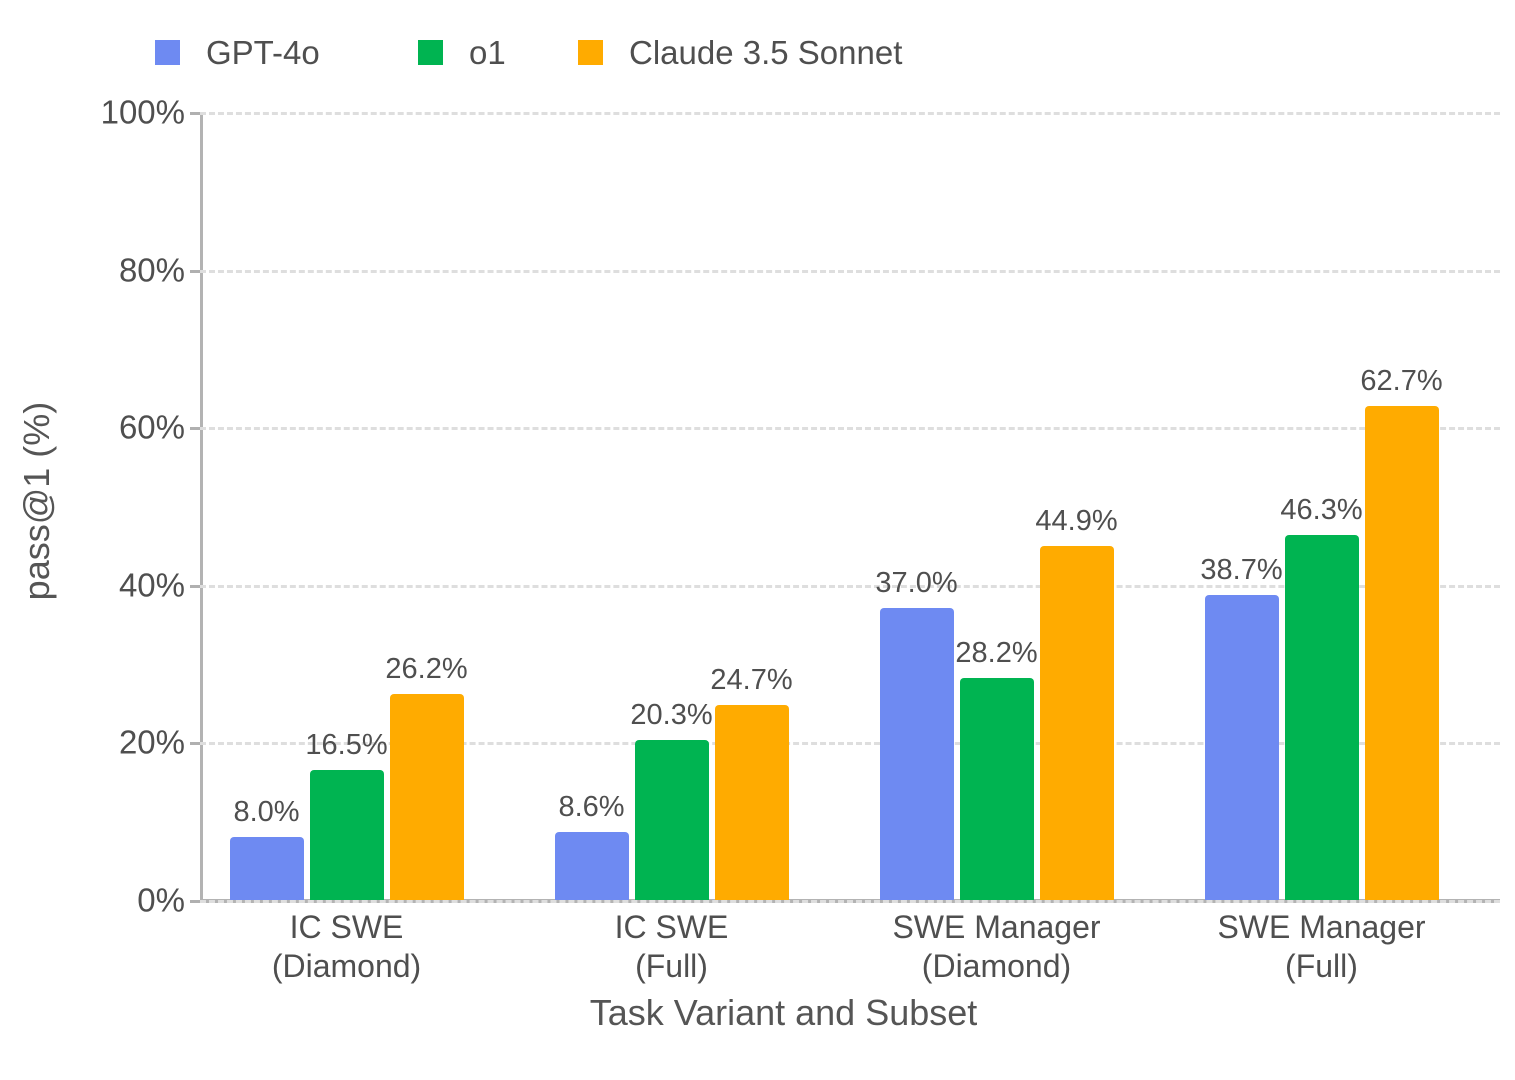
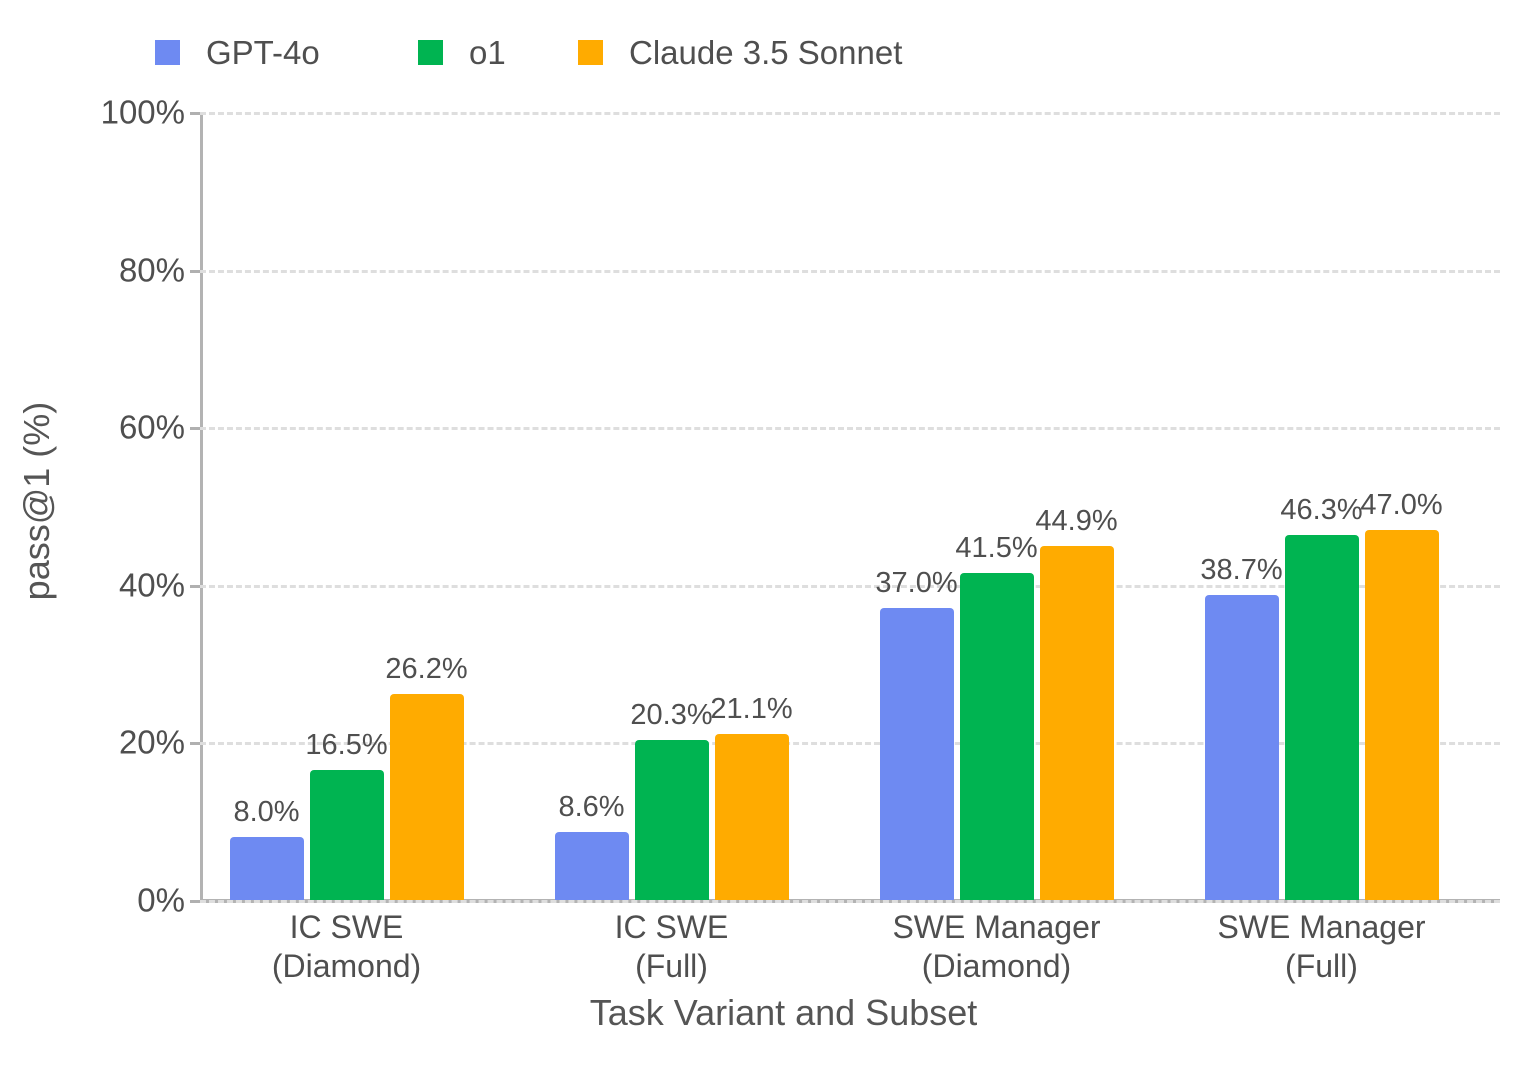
Claude 3.5 Sonnet/IC SWE (Full): 24.7% -> 21.1%
o1/SWE Manager (Diamond): 28.2% -> 41.5%
Claude 3.5 Sonnet/SWE Manager (Full): 62.7% -> 47.0%
